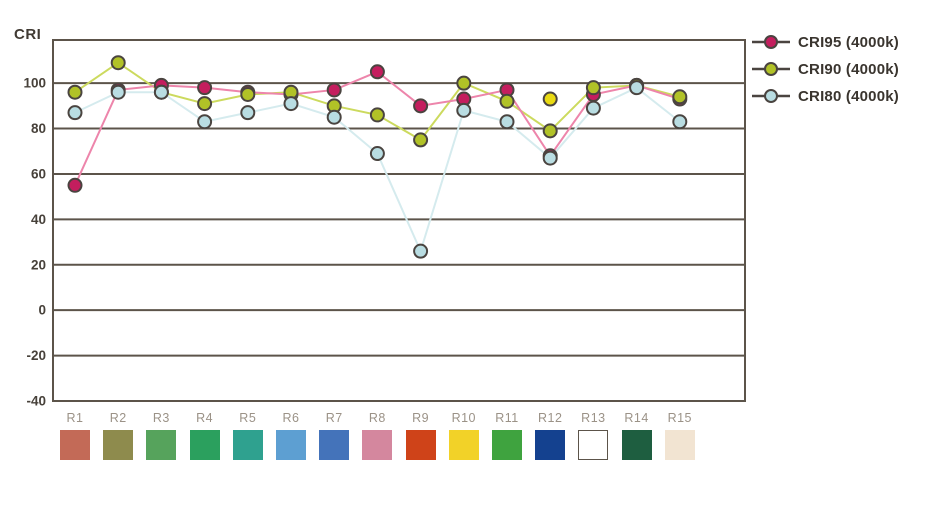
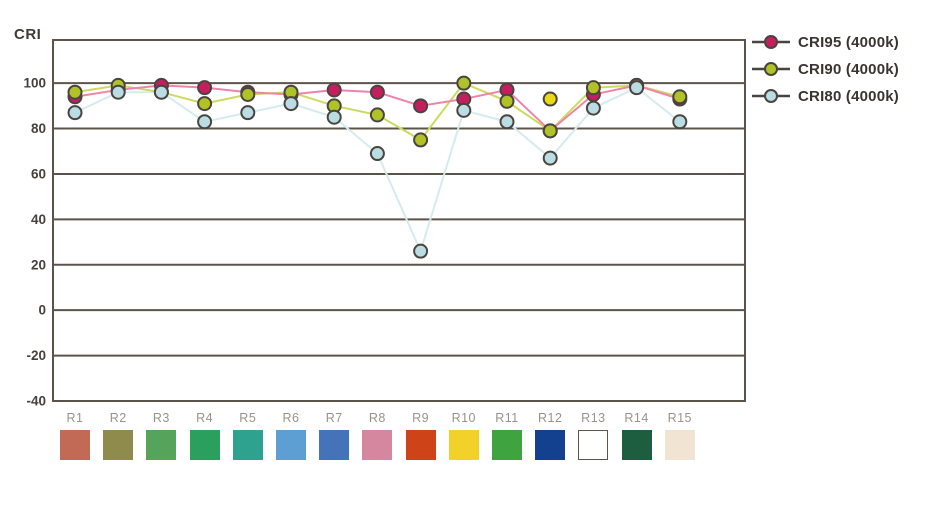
CRI95 (4000k)/R1: 55 -> 94
CRI90 (4000k)/R2: 109 -> 99
CRI95 (4000k)/R8: 105 -> 96
CRI95 (4000k)/R12: 68 -> 79
